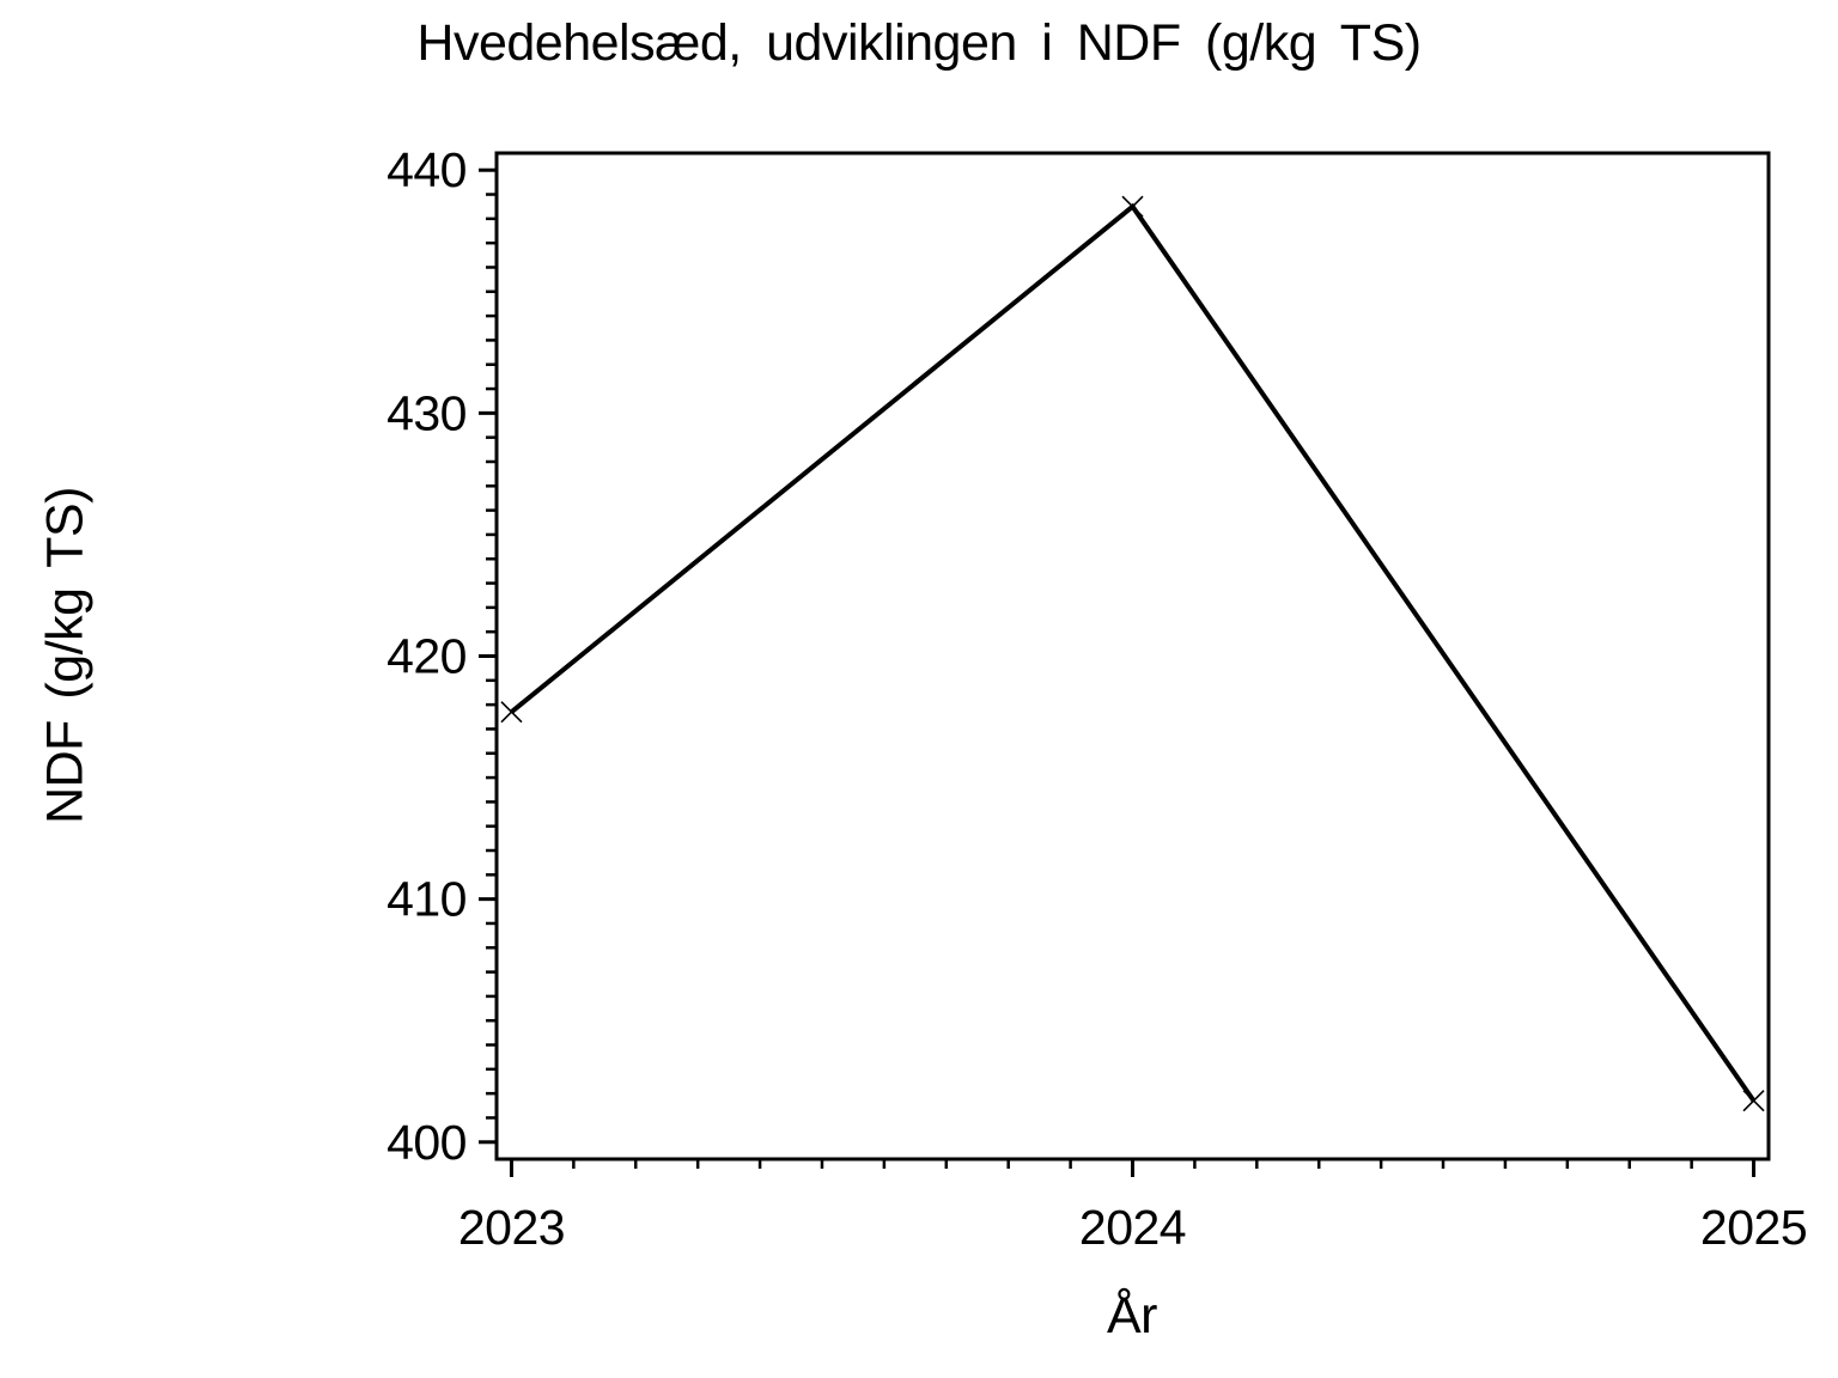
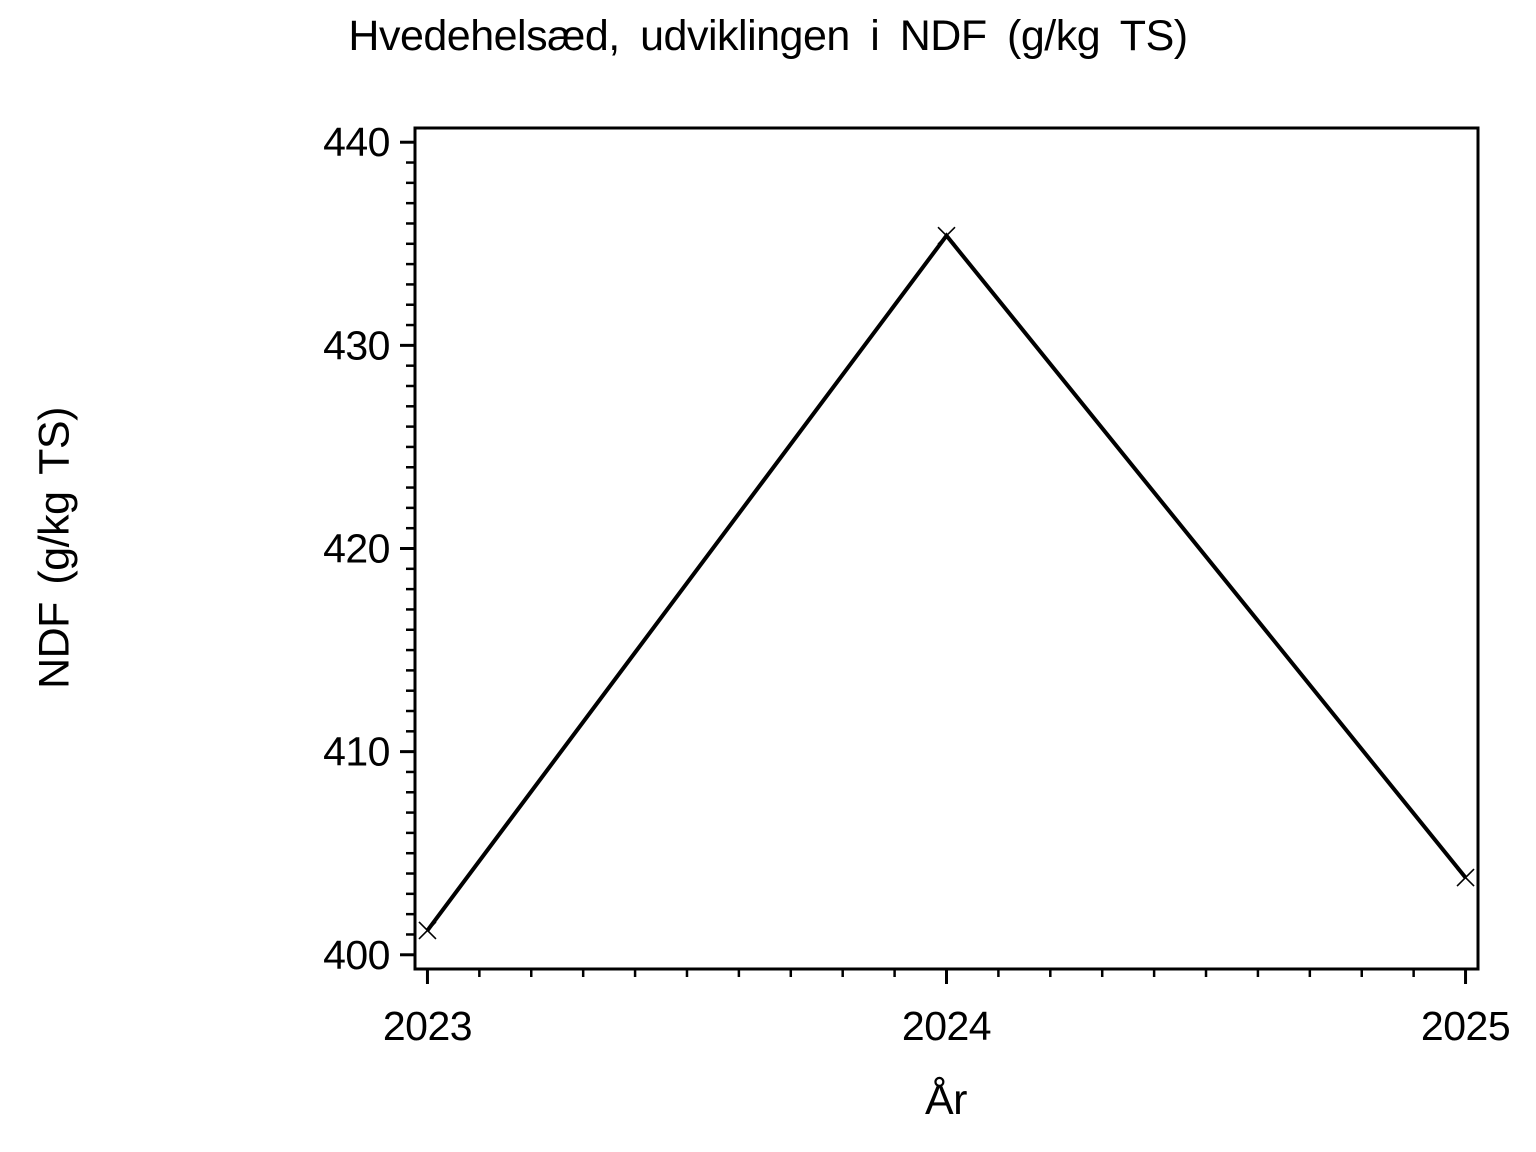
2023: 417.7 -> 401.2
2024: 438.5 -> 435.4
2025: 401.7 -> 403.8
